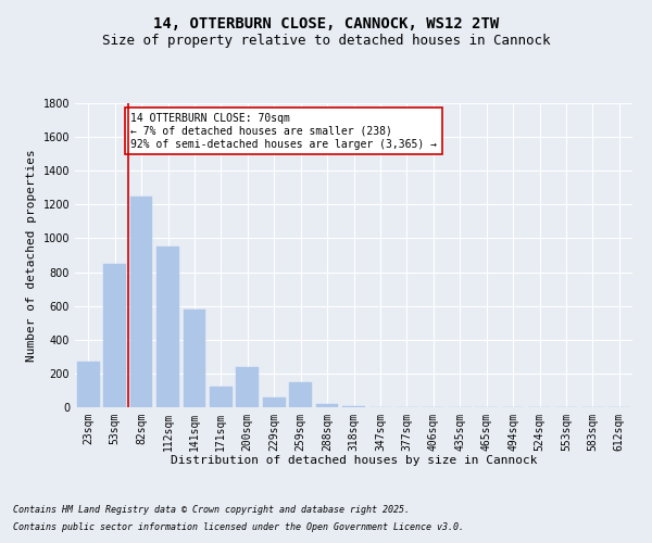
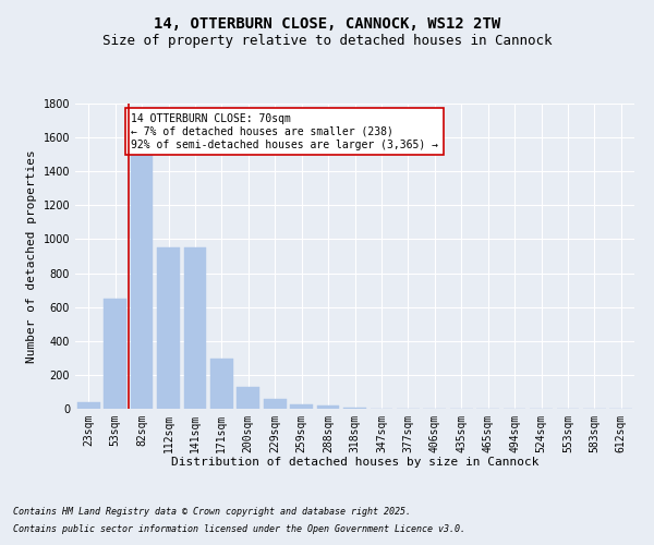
23sqm: 270 -> 40
53sqm: 850 -> 650
82sqm: 1250 -> 1500
141sqm: 580 -> 950
171sqm: 120 -> 300
200sqm: 240 -> 130
259sqm: 150 -> 20
